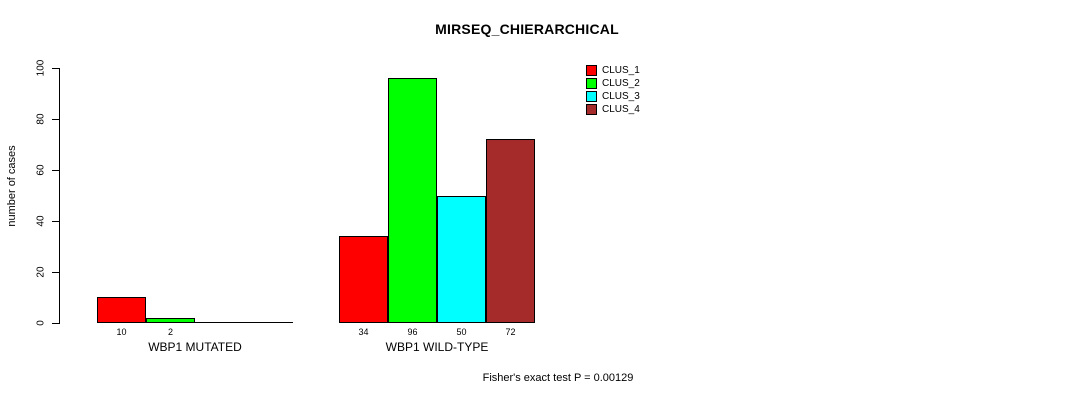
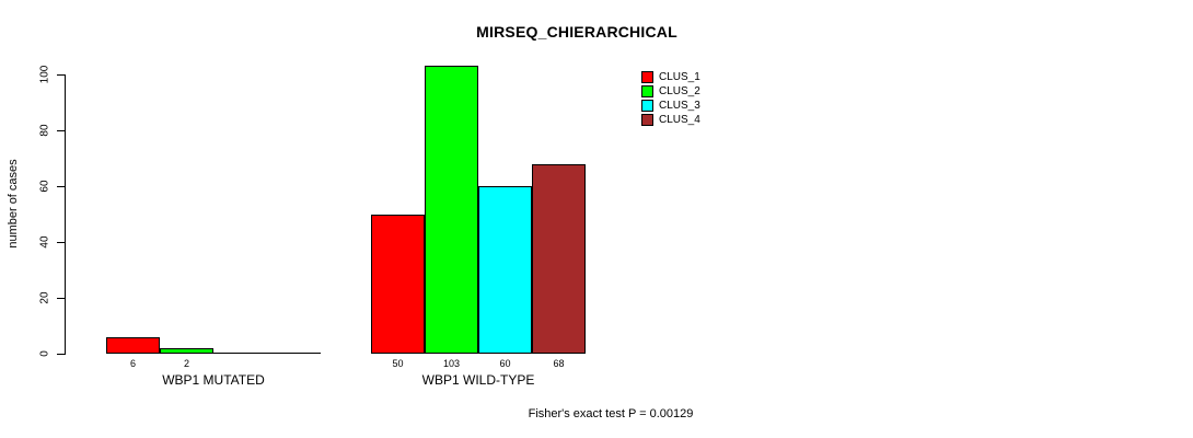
CLUS_1/WBP1 MUTATED: 10 -> 6
CLUS_1/WBP1 WILD-TYPE: 34 -> 50
CLUS_2/WBP1 WILD-TYPE: 96 -> 103
CLUS_3/WBP1 WILD-TYPE: 50 -> 60
CLUS_4/WBP1 WILD-TYPE: 72 -> 68
